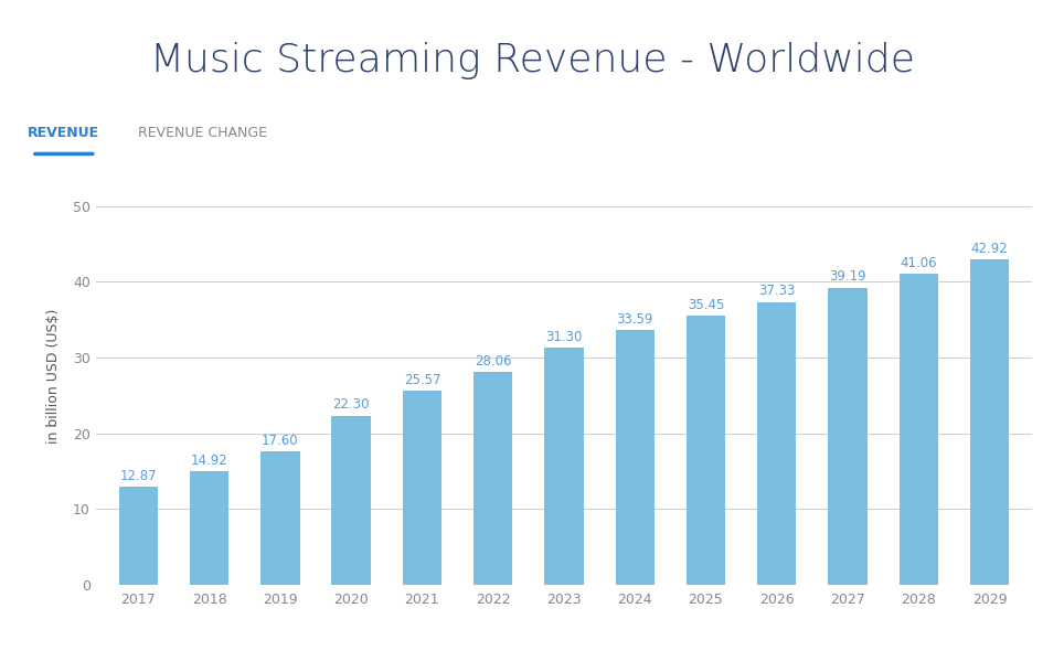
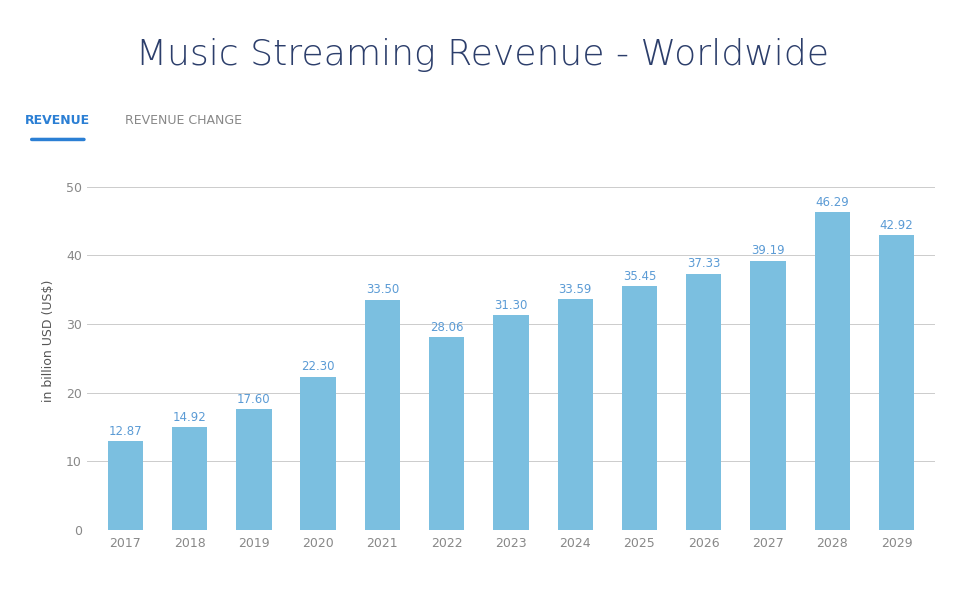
2021: 25.57 -> 33.50
2028: 41.06 -> 46.29
